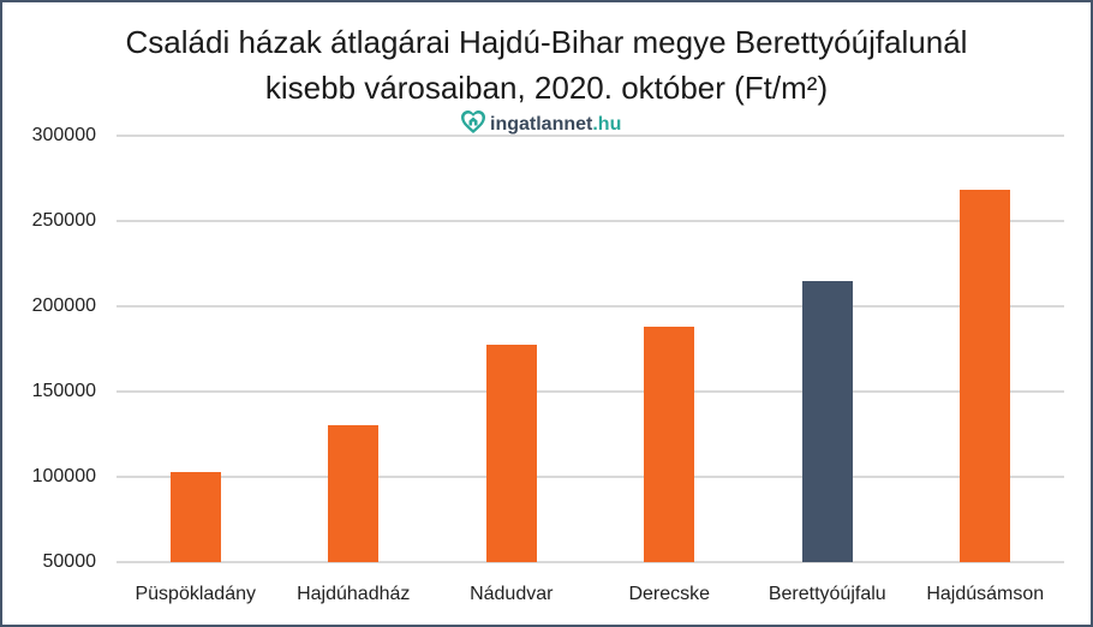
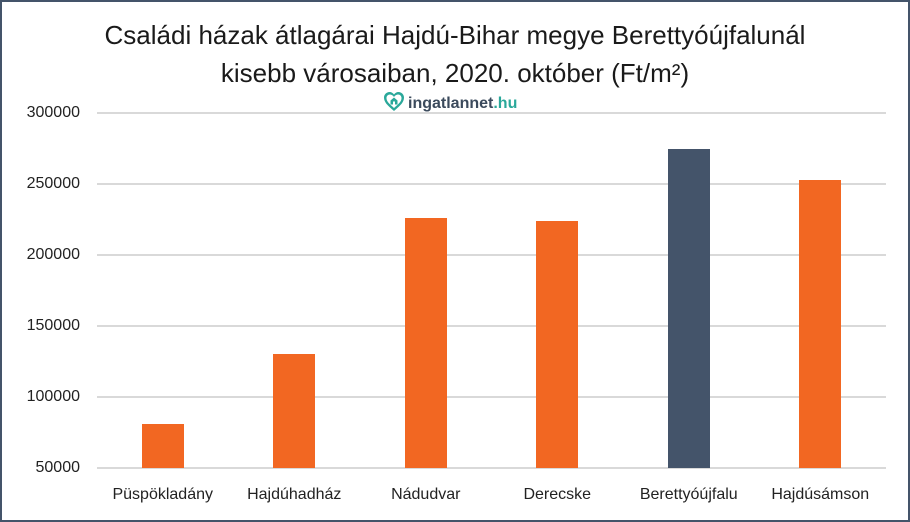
Püspökladány: 102000 -> 81000
Nádudvar: 178000 -> 226000
Derecske: 188000 -> 224000
Berettyóújfalu: 215000 -> 275000
Hajdúsámson: 268000 -> 253000
